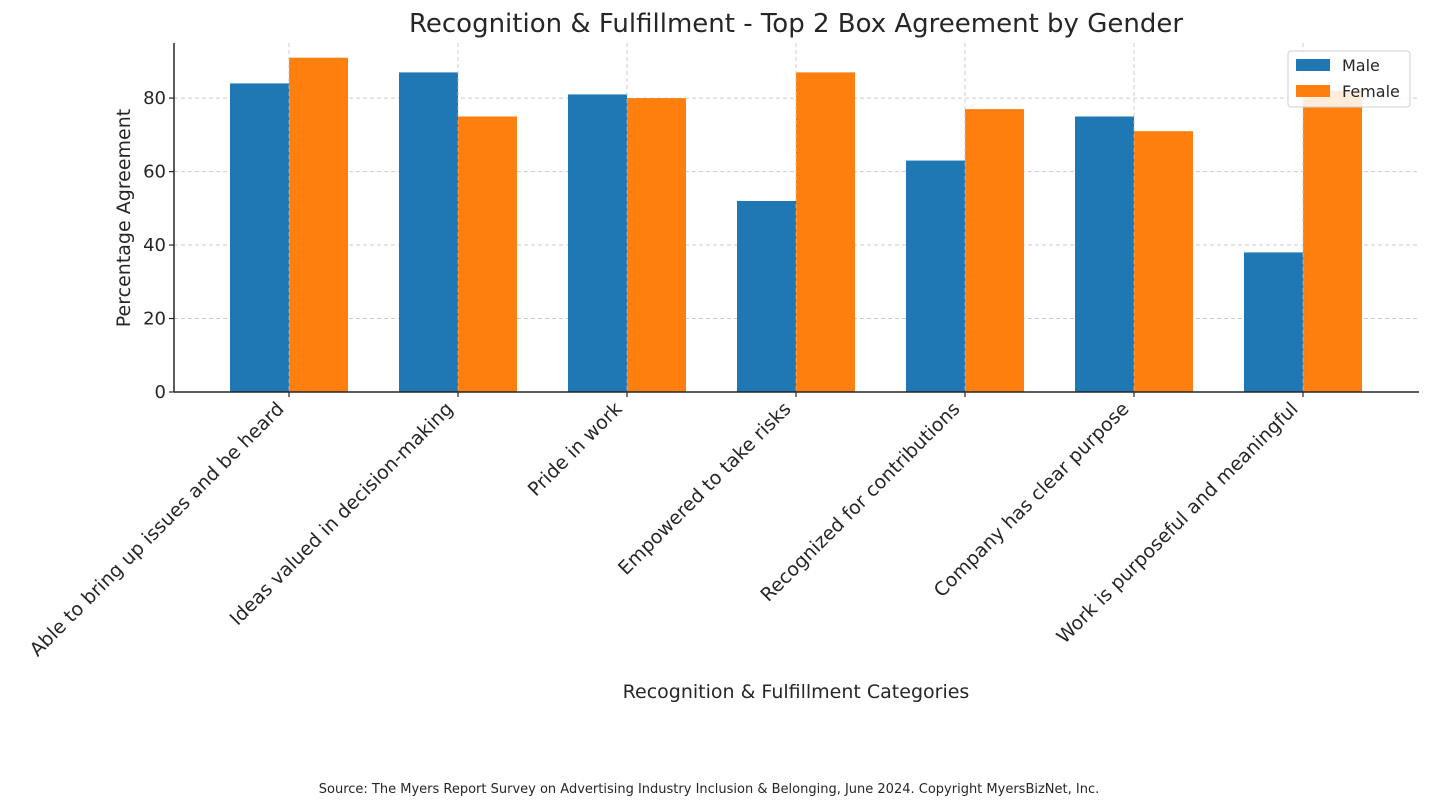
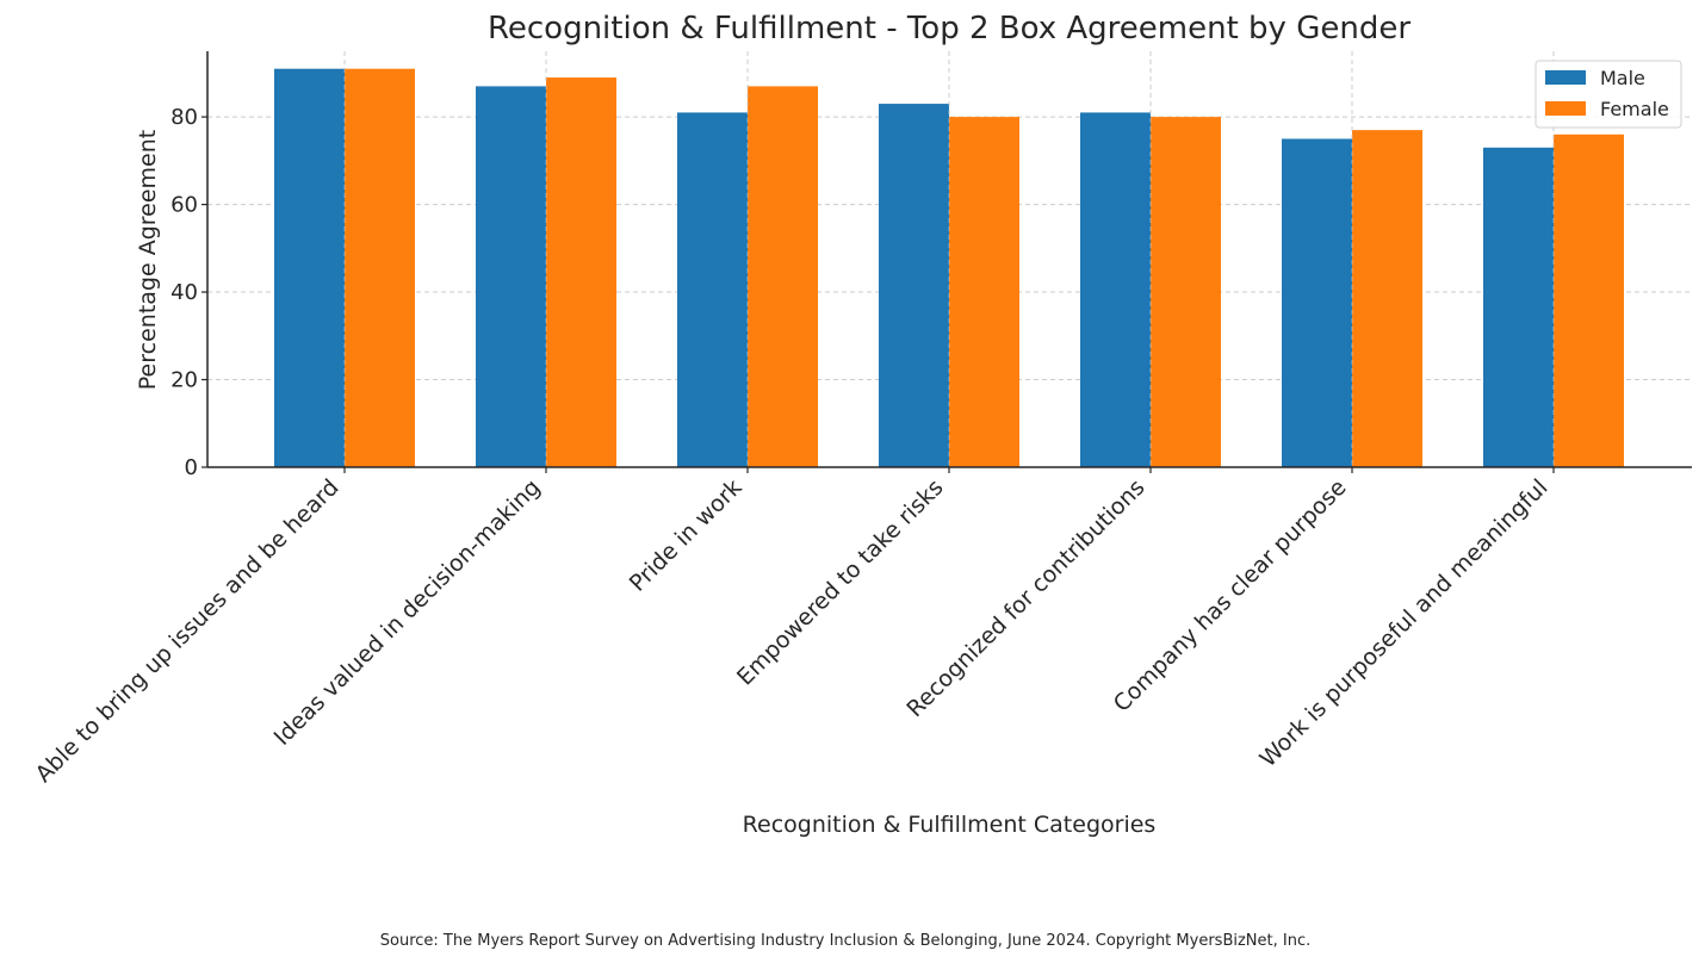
Male/Able to bring up issues and be heard: 84 -> 91
Female/Ideas valued in decision-making: 75 -> 89
Female/Pride in work: 80 -> 87
Male/Empowered to take risks: 52 -> 83
Female/Empowered to take risks: 87 -> 80
Male/Recognized for contributions: 63 -> 81
Female/Recognized for contributions: 77 -> 80
Female/Company has clear purpose: 71 -> 77
Male/Work is purposeful and meaningful: 38 -> 73
Female/Work is purposeful and meaningful: 82 -> 76
